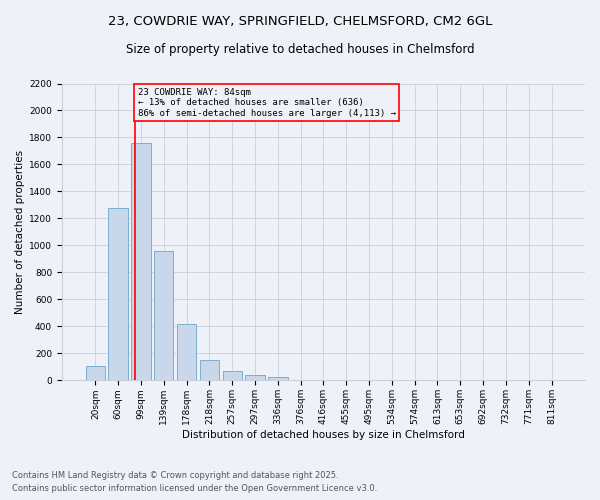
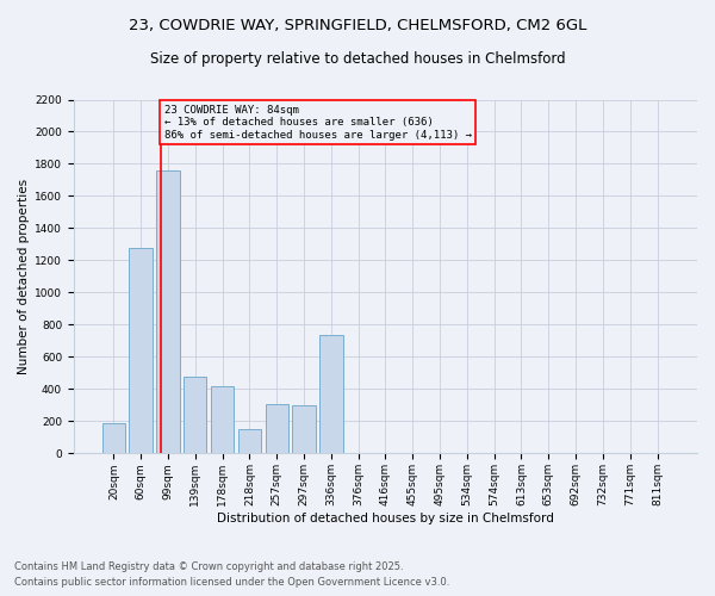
20sqm: 110 -> 190
139sqm: 960 -> 480
257sqm: 70 -> 310
297sqm: 40 -> 300
336sqm: 20 -> 740
